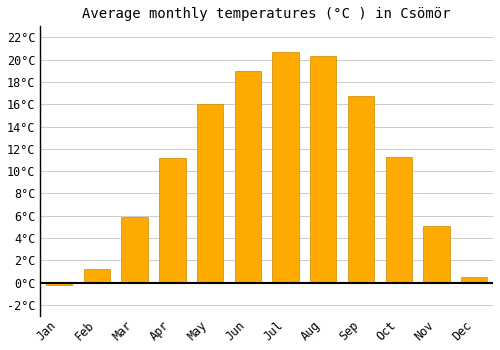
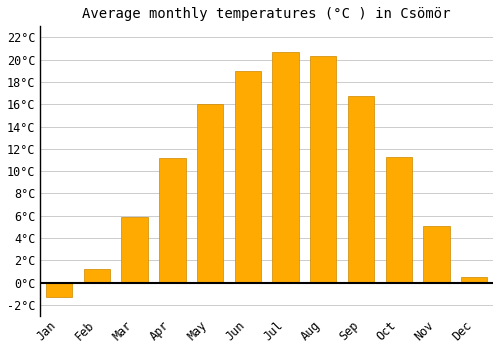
Jan: -0.2°C -> -1.3°C
